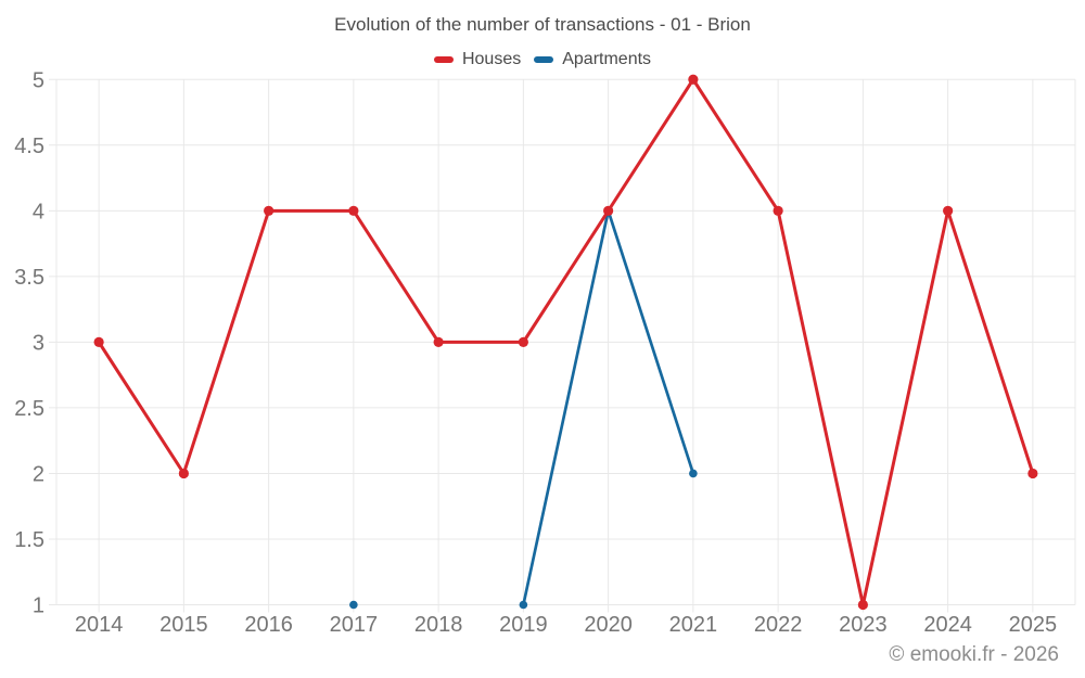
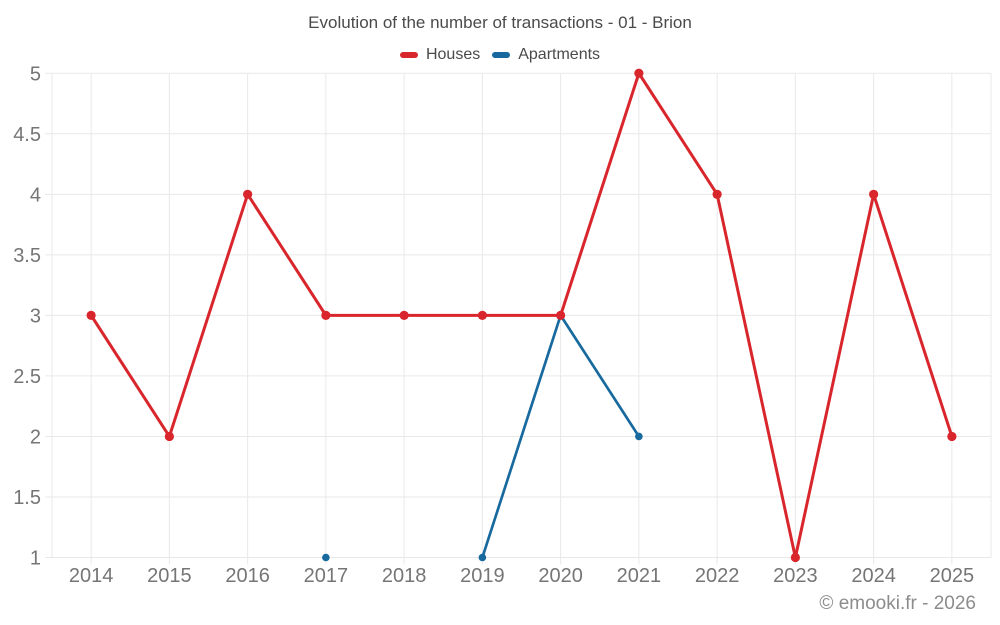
Houses/2017: 4 -> 3
Houses/2020: 4 -> 3
Apartments/2020: 4 -> 3
